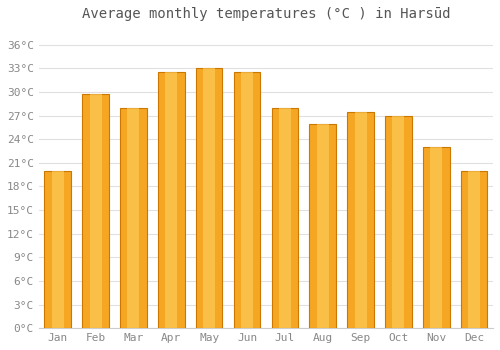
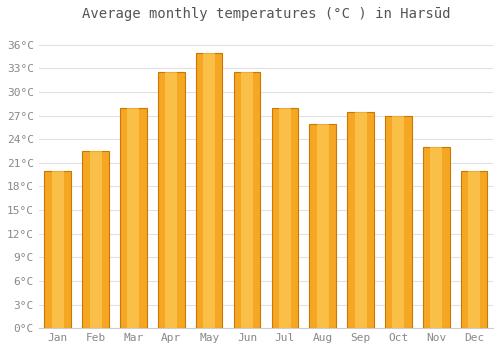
Feb: 29.8°C -> 22.5°C
May: 33.0°C -> 35.0°C
